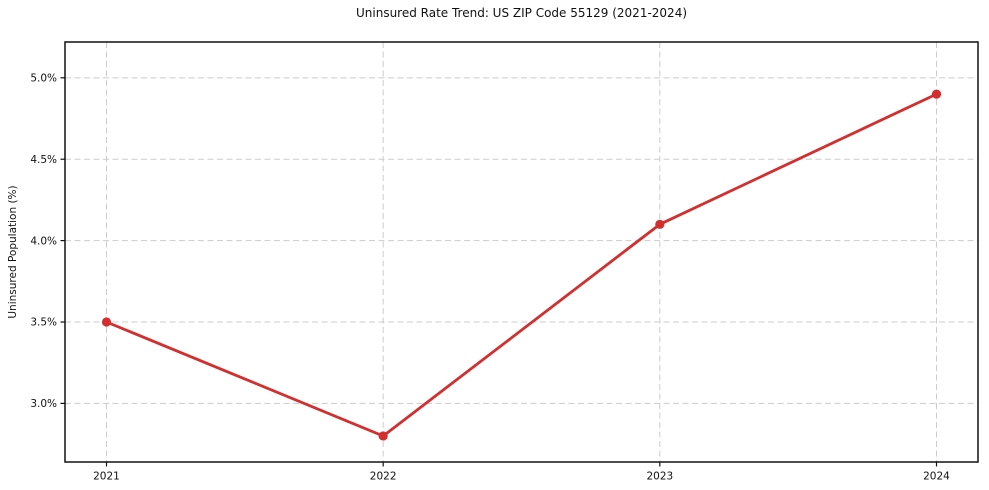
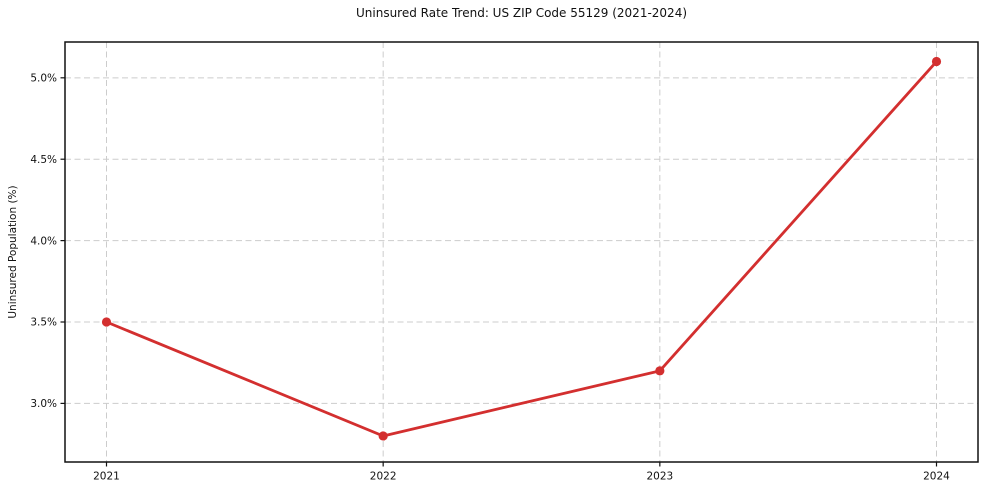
2023: 4.1% -> 3.2%
2024: 4.9% -> 5.1%
